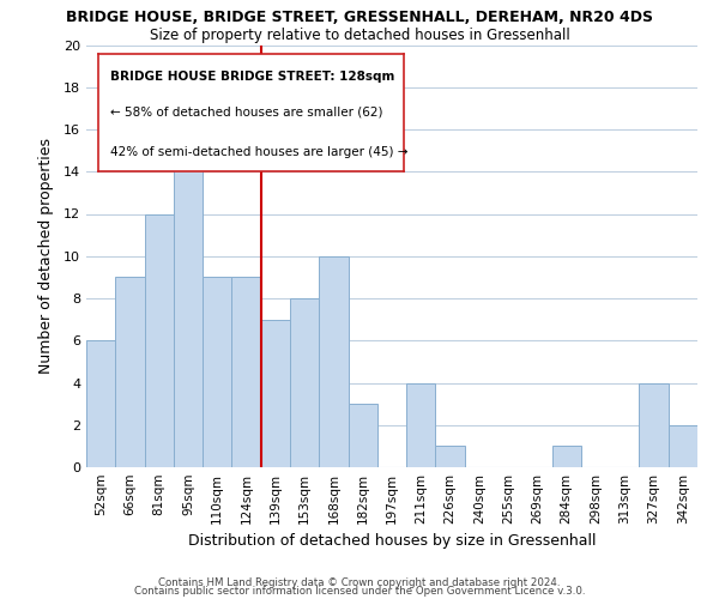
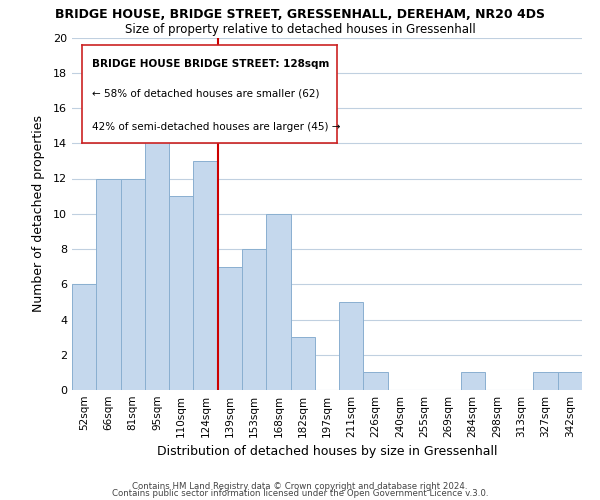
66sqm: 9 -> 12
110sqm: 9 -> 11
124sqm: 9 -> 13
211sqm: 4 -> 5
327sqm: 4 -> 1
342sqm: 2 -> 1
